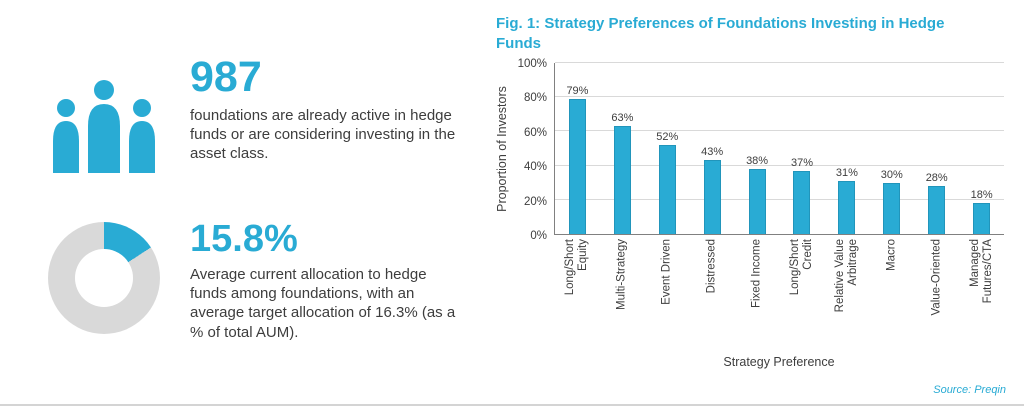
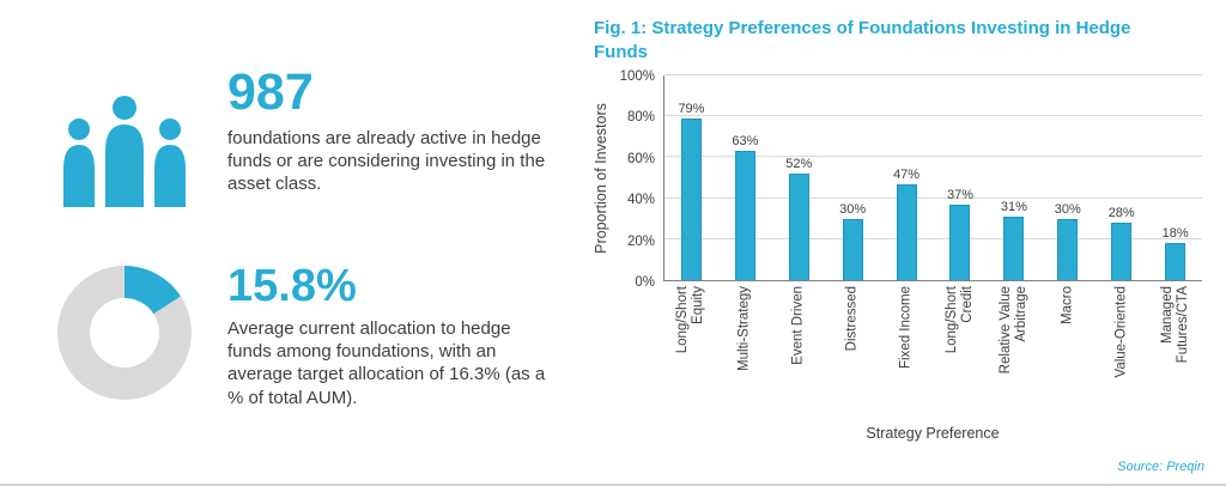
Distressed: 43% -> 30%
Fixed Income: 38% -> 47%
